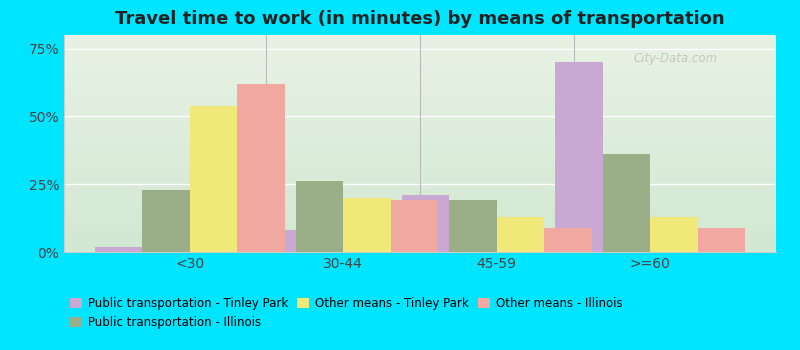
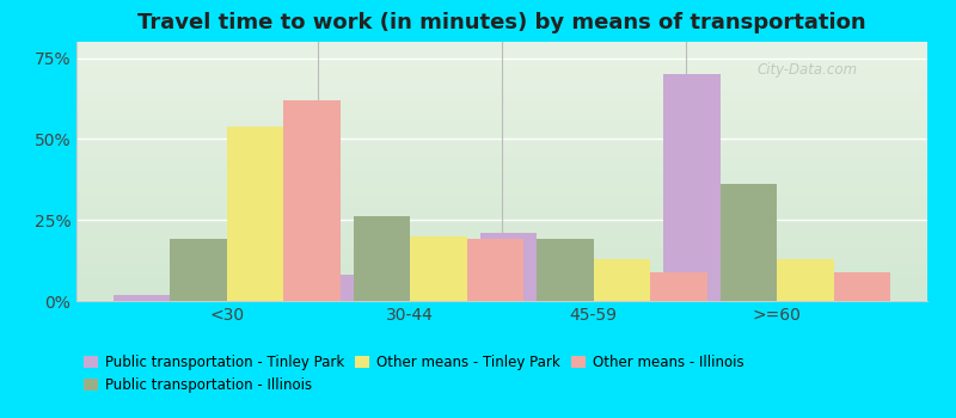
Public transportation - Illinois/<30: 23% -> 19%
